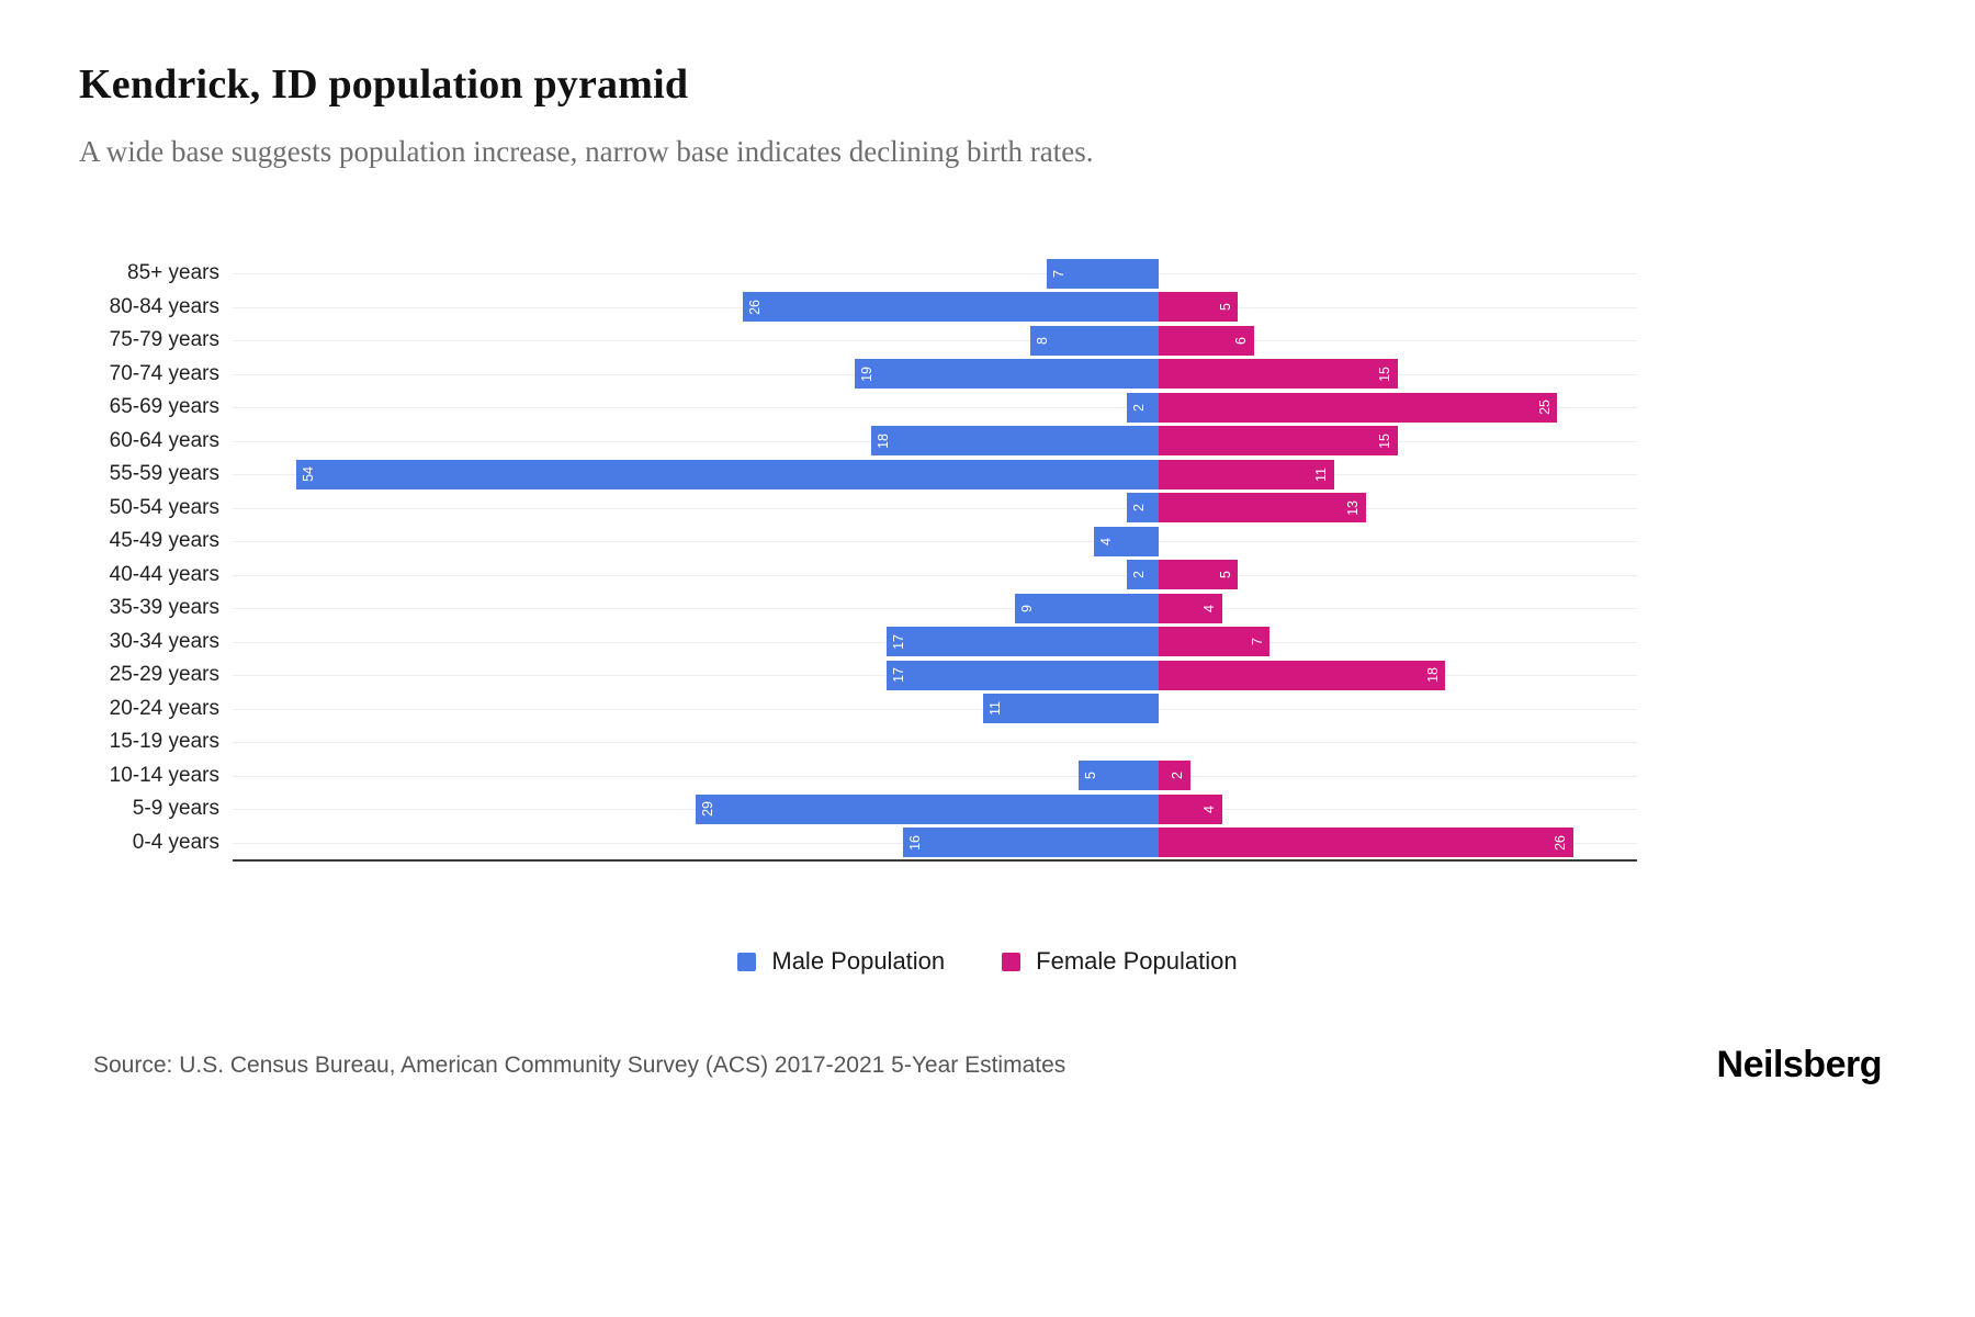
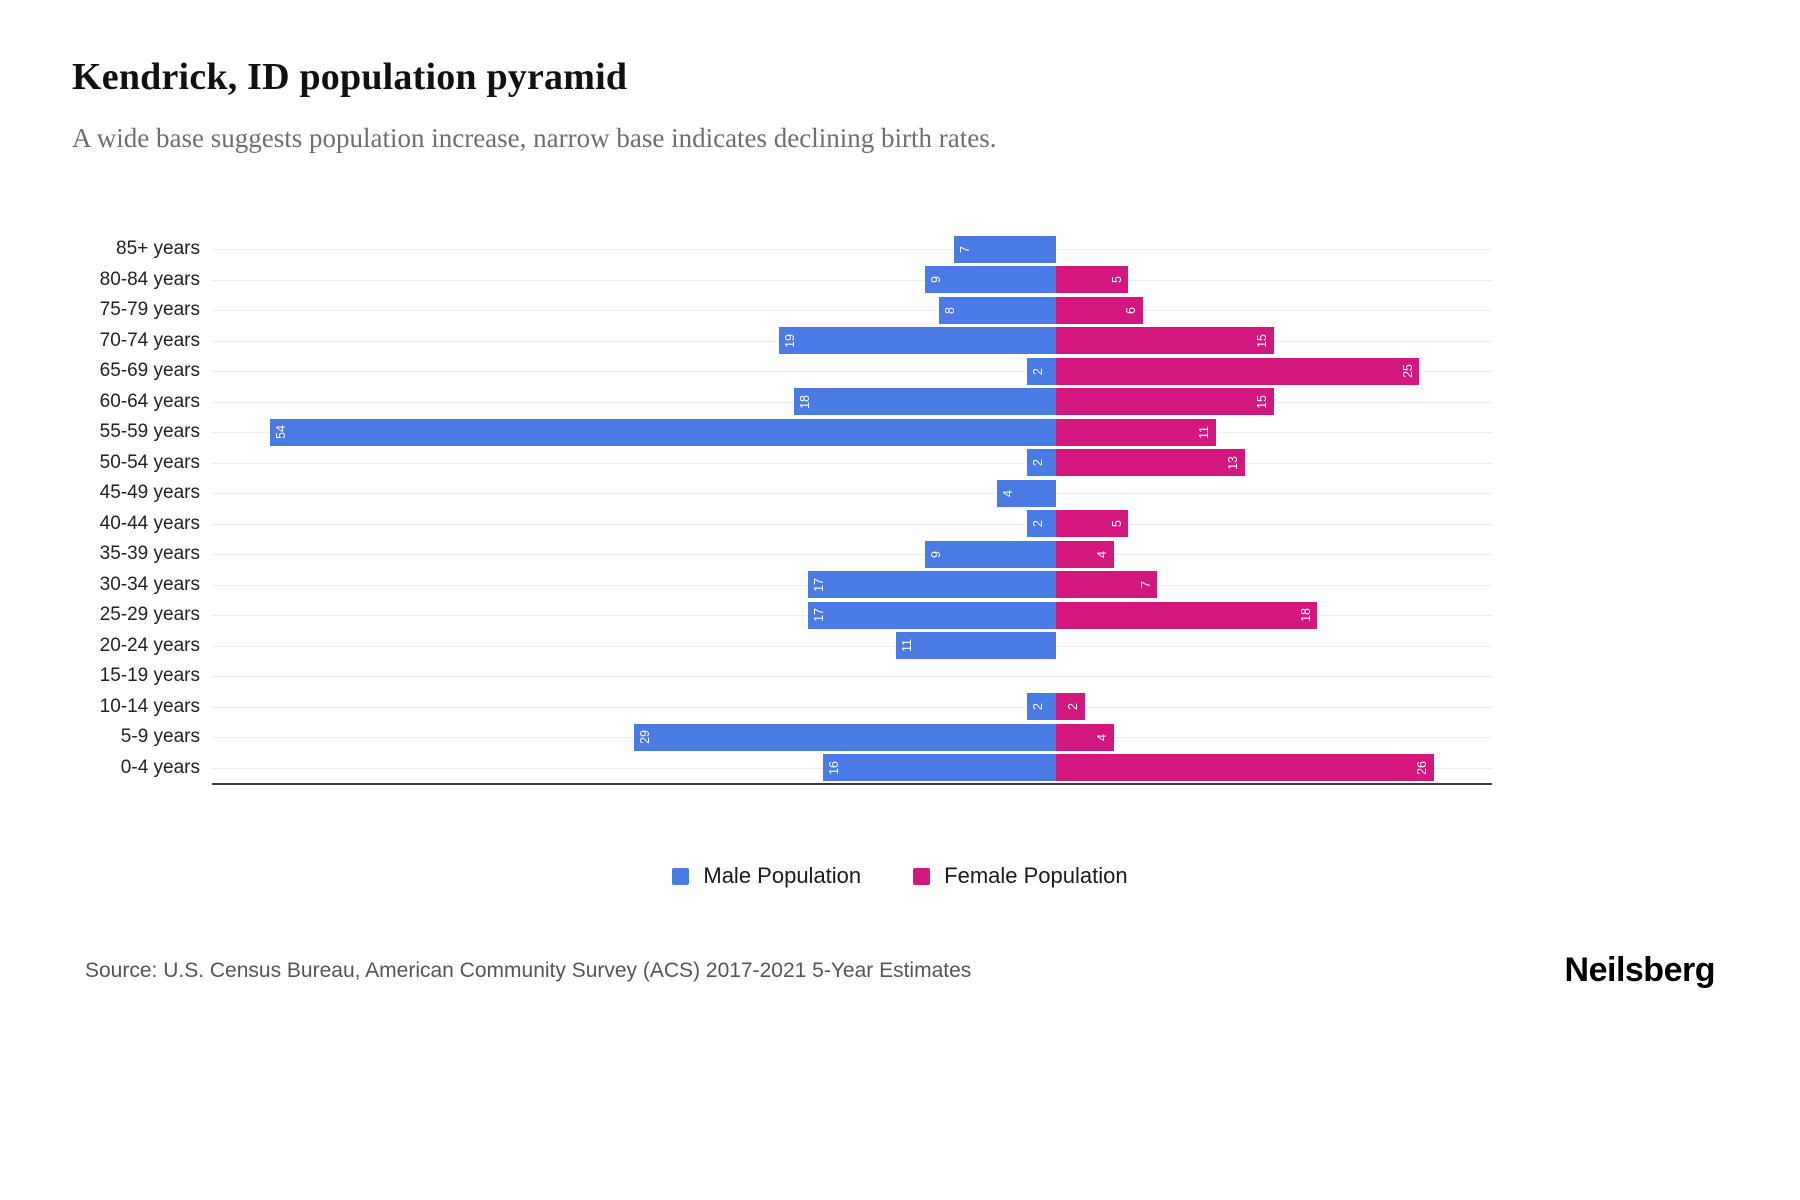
Male Population/80-84 years: 26 -> 9
Male Population/10-14 years: 5 -> 2
